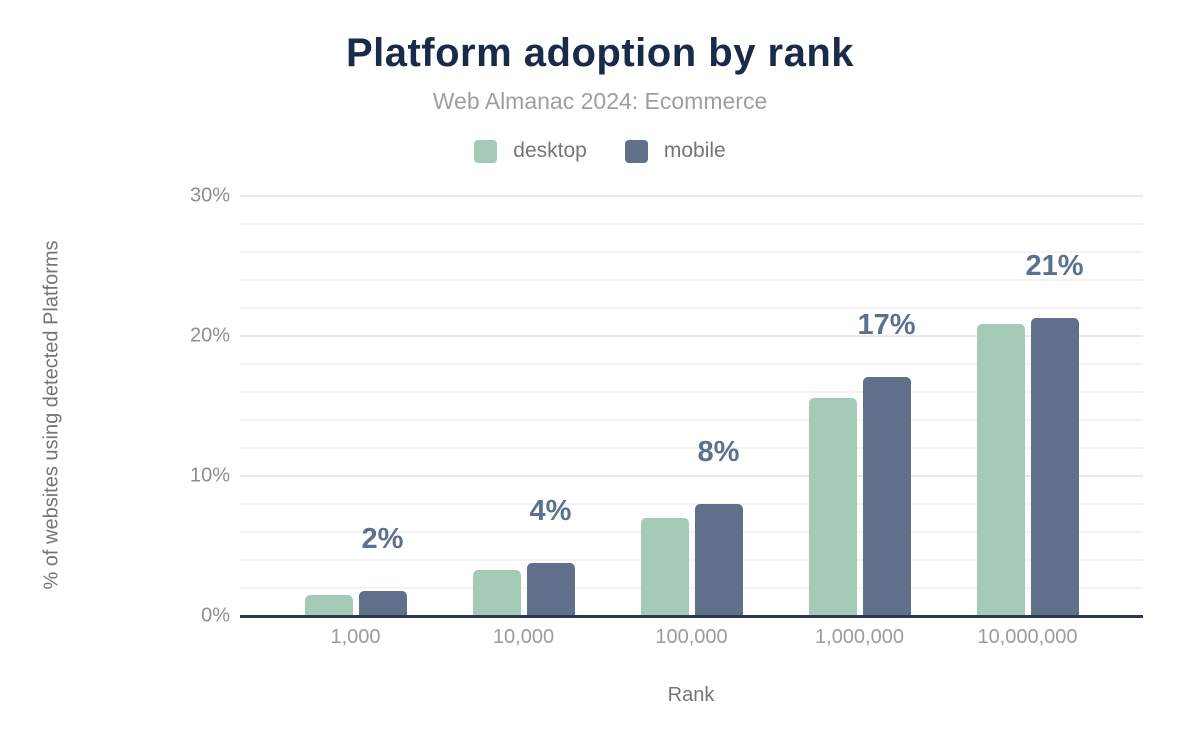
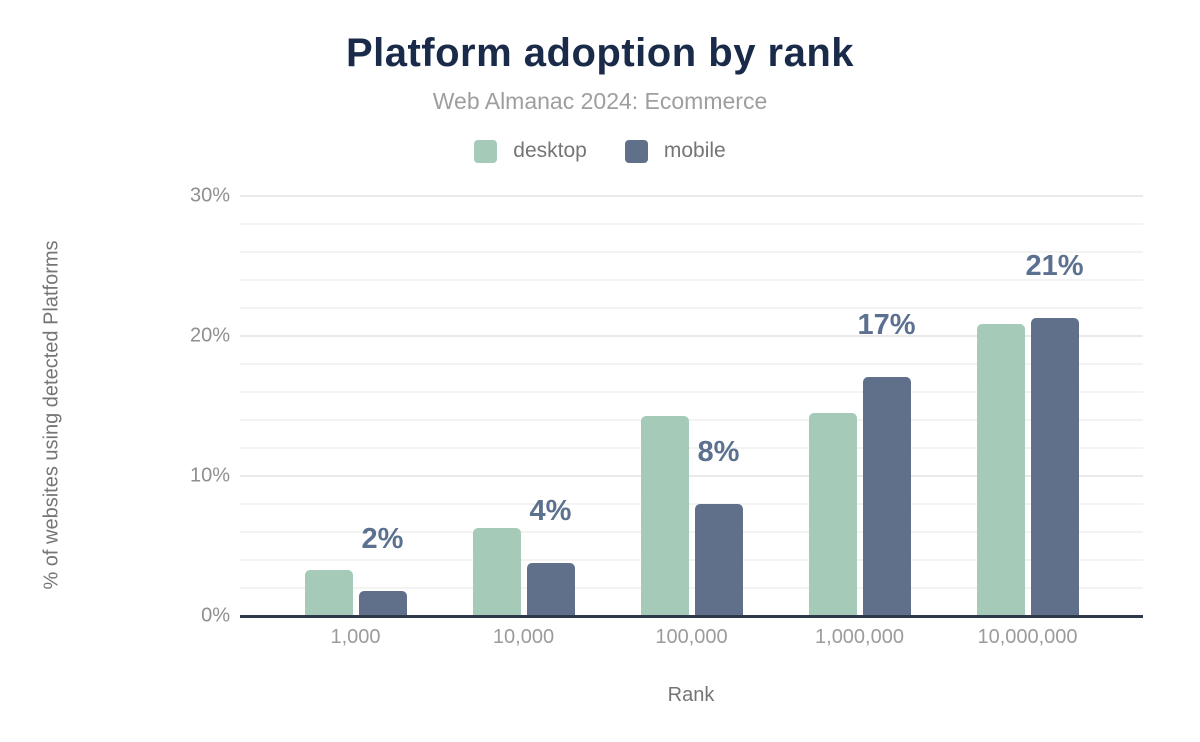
desktop/1,000: 1.4% -> 3.2%
desktop/10,000: 3.2% -> 6.2%
desktop/100,000: 6.9% -> 14.2%
desktop/1,000,000: 15.5% -> 14.4%
